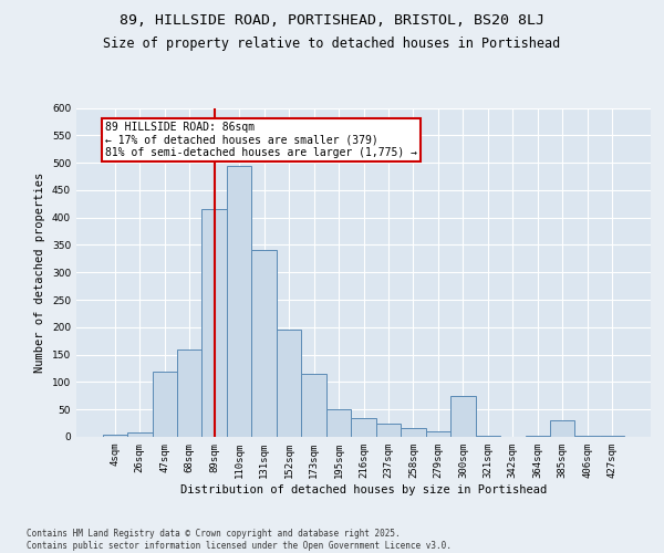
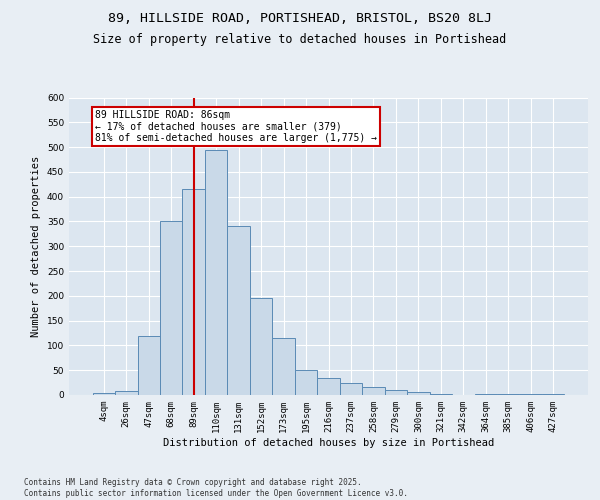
68sqm: 160 -> 350
300sqm: 75 -> 7
385sqm: 30 -> 2
